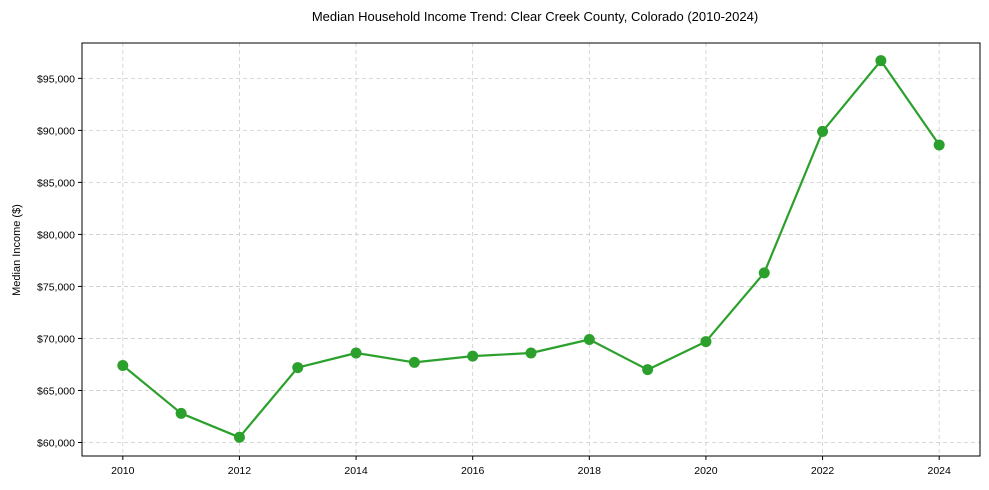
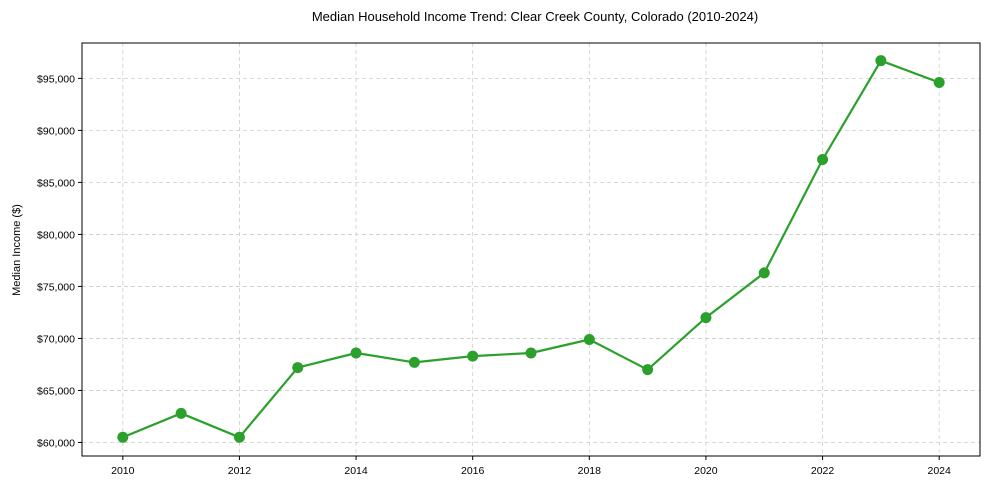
2010: $67400 -> $60500
2020: $69700 -> $72000
2022: $89900 -> $87200
2024: $88600 -> $94600
